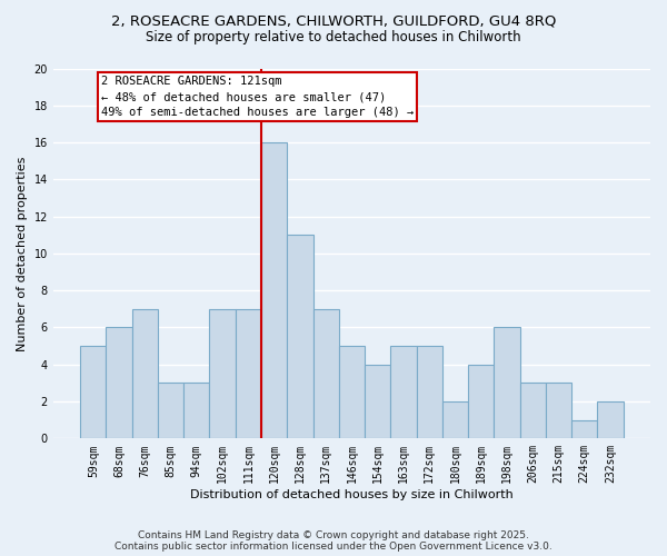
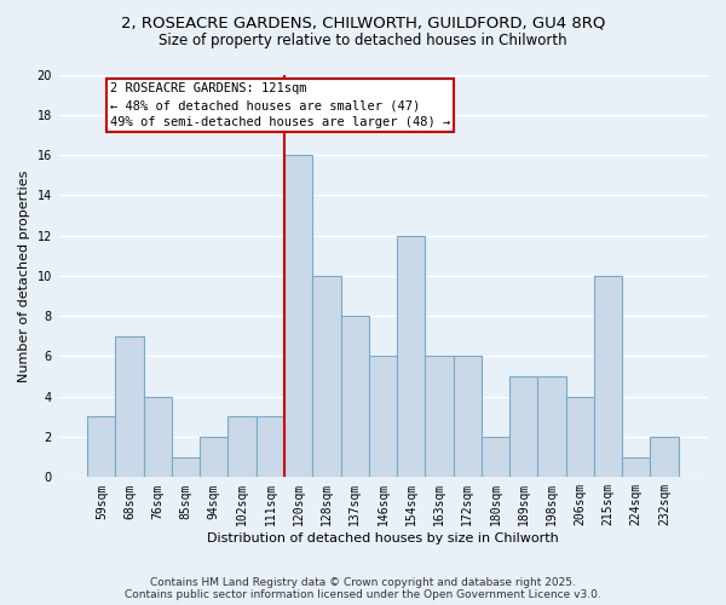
59sqm: 5 -> 3
68sqm: 6 -> 7
76sqm: 7 -> 4
85sqm: 3 -> 1
94sqm: 3 -> 2
102sqm: 7 -> 3
111sqm: 7 -> 3
128sqm: 11 -> 10
137sqm: 7 -> 8
146sqm: 5 -> 6
154sqm: 4 -> 12
163sqm: 5 -> 6
172sqm: 5 -> 6
189sqm: 4 -> 5
198sqm: 6 -> 5
206sqm: 3 -> 4
215sqm: 3 -> 10
